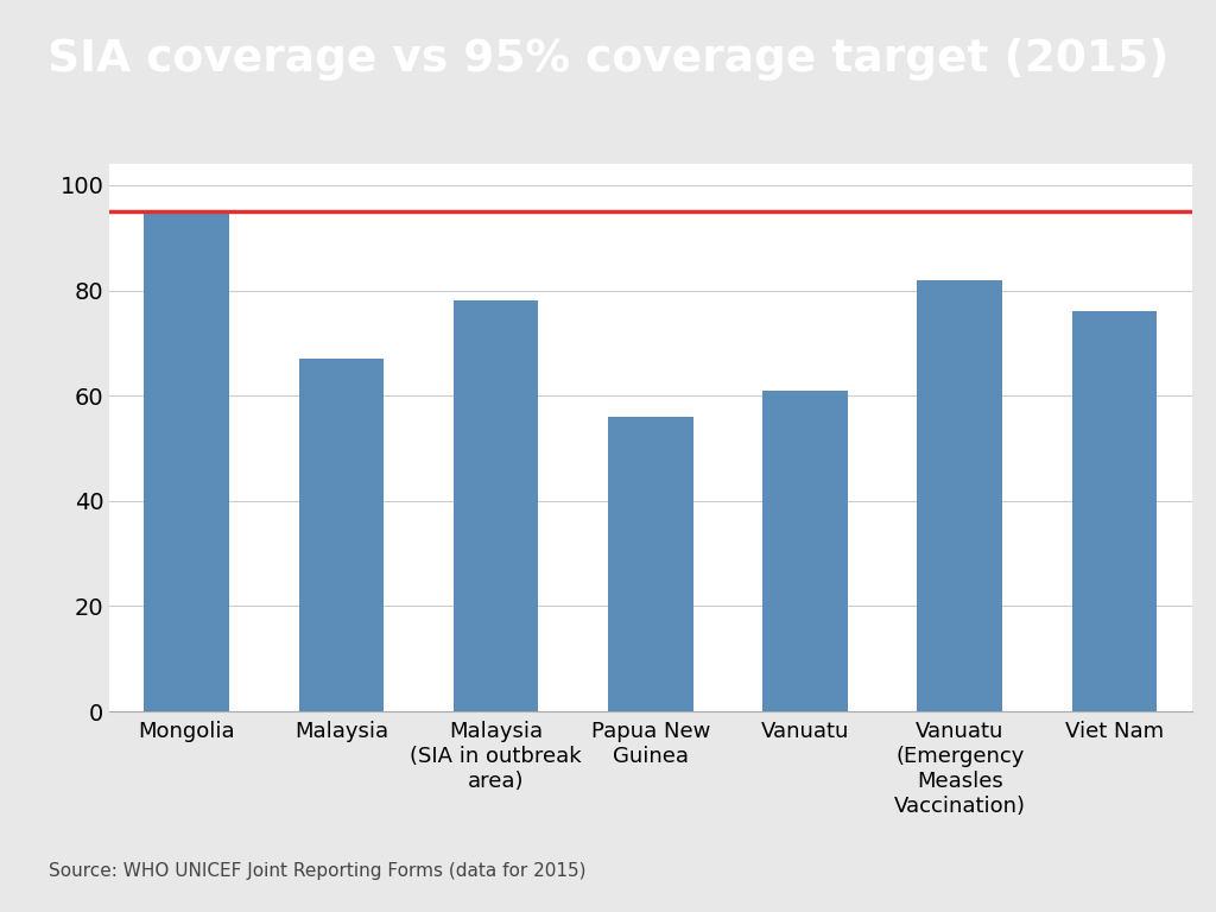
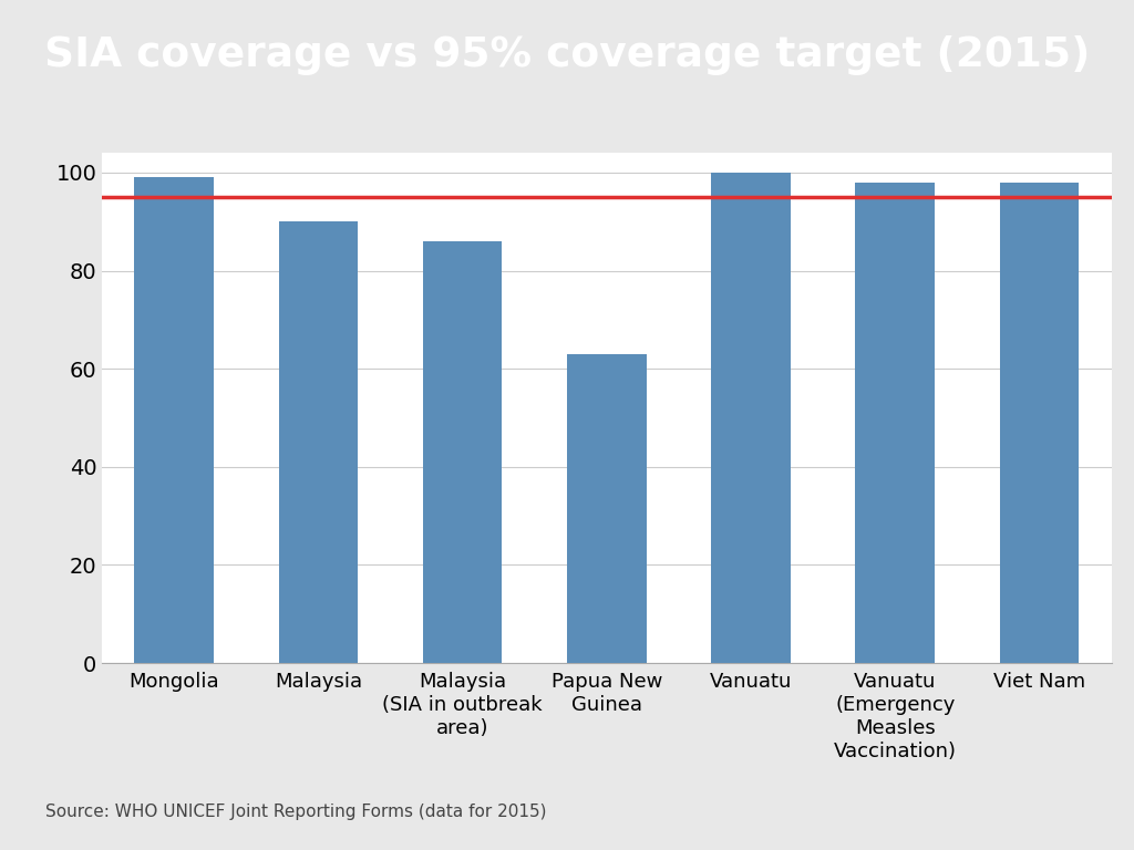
Mongolia: 95 -> 99
Malaysia: 67 -> 90
Malaysia (SIA in outbreak area): 78 -> 86
Papua New Guinea: 56 -> 63
Vanuatu: 61 -> 100
Vanuatu (Emergency Measles Vaccination): 82 -> 98
Viet Nam: 76 -> 98
